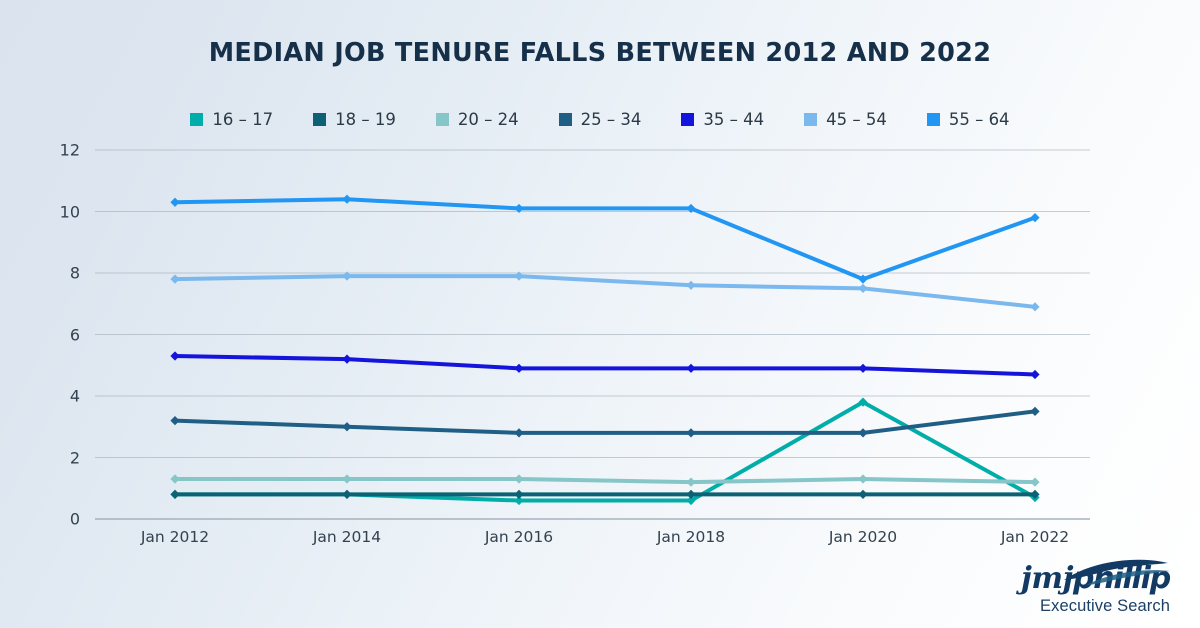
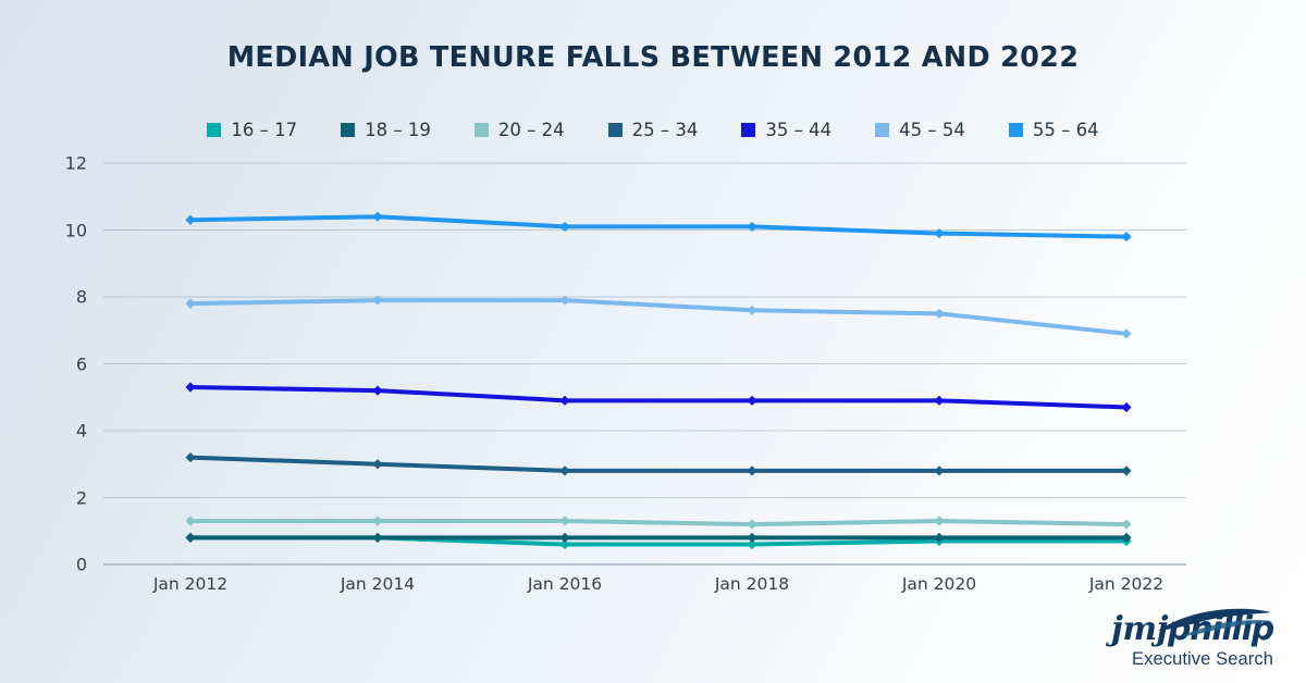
16 – 17/Jan 2020: 3.8 -> 0.7
55 – 64/Jan 2020: 7.8 -> 9.9
25 – 34/Jan 2022: 3.5 -> 2.8
